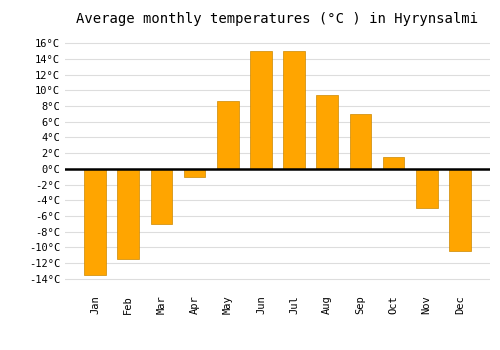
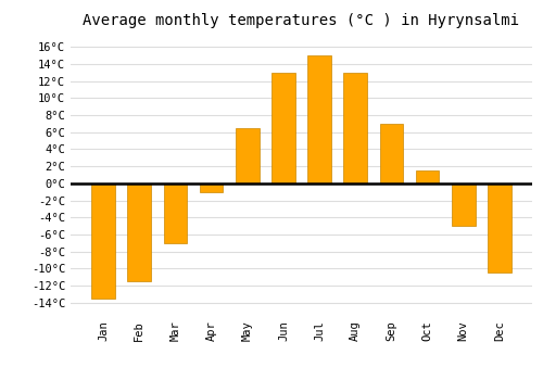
May: 8.6°C -> 6.5°C
Jun: 15.0°C -> 13.0°C
Aug: 9.4°C -> 13.0°C
